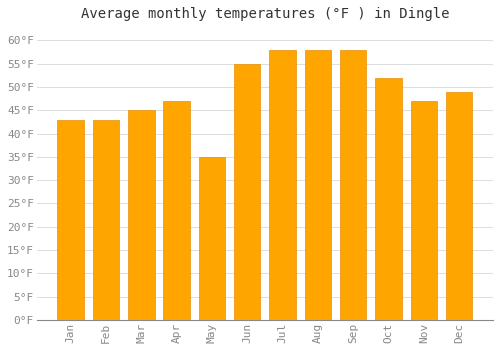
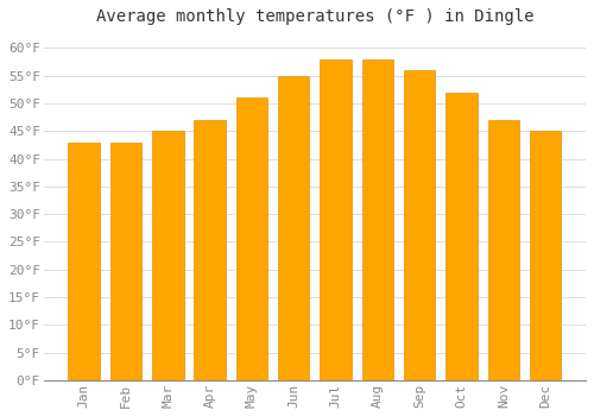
May: 35°F -> 51°F
Sep: 58°F -> 56°F
Dec: 49°F -> 45°F
